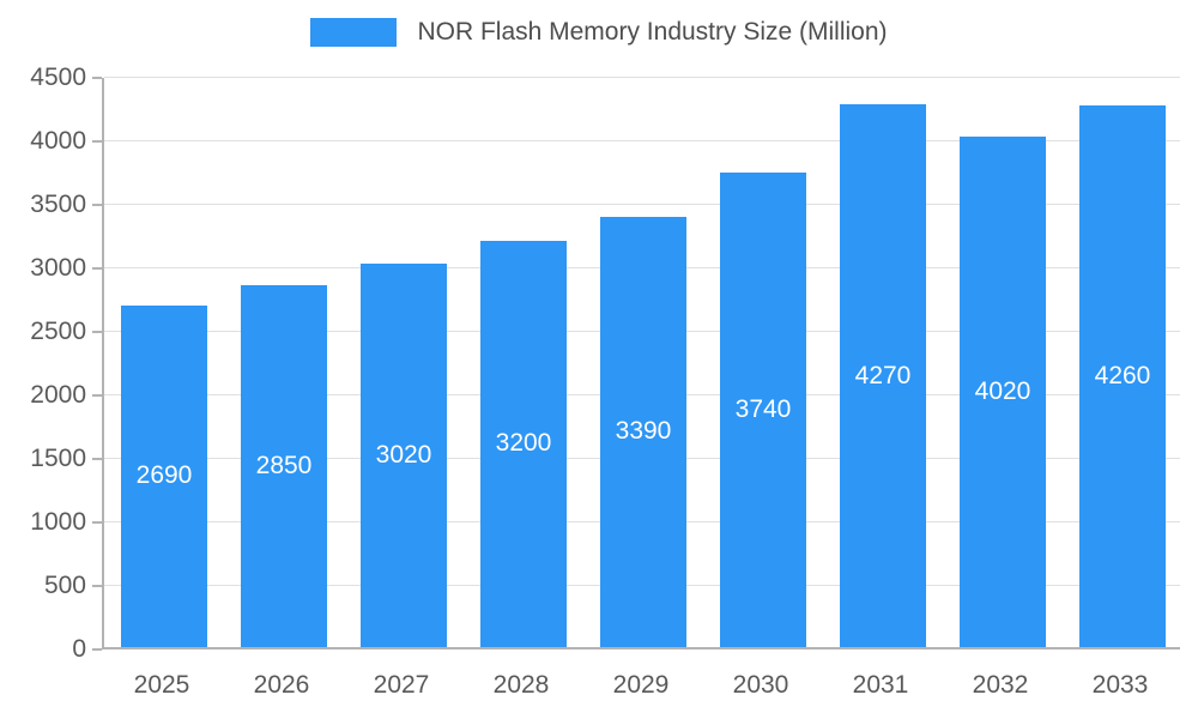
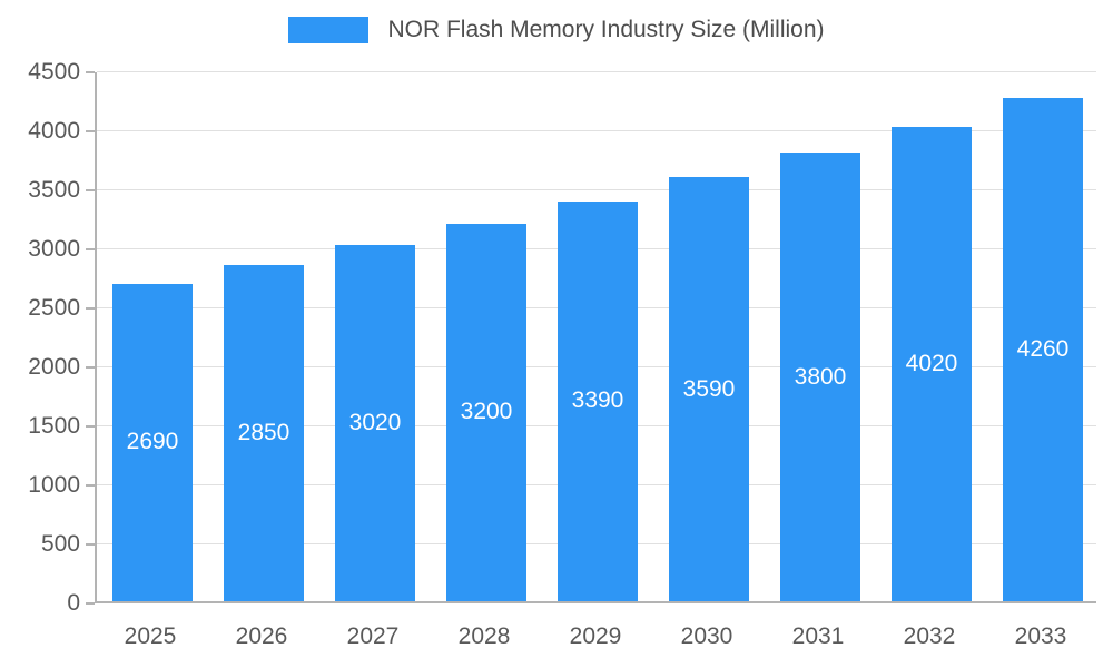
2030: 3740 -> 3590
2031: 4270 -> 3800
